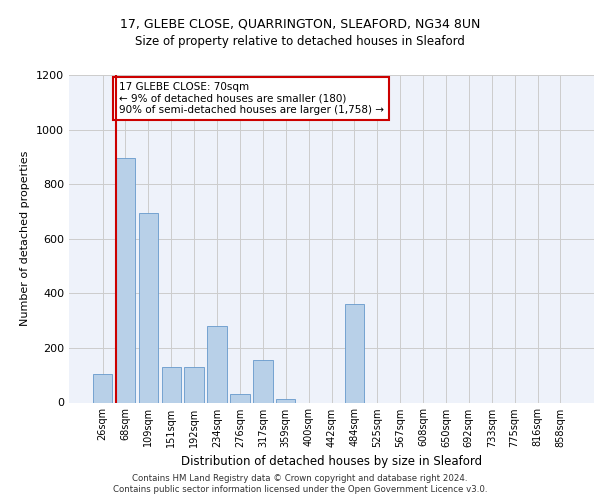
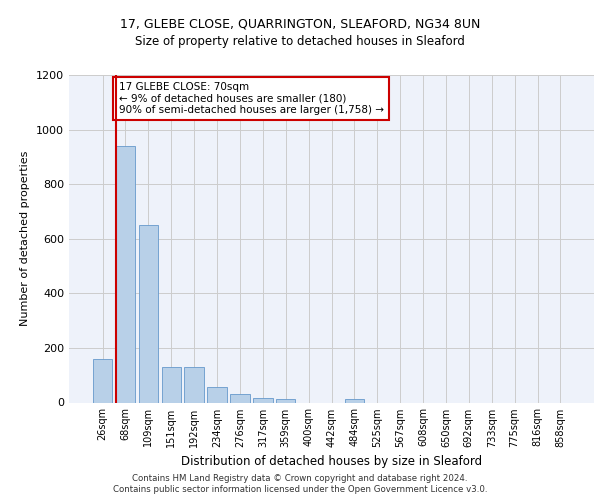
26sqm: 105 -> 160
68sqm: 895 -> 940
109sqm: 695 -> 650
234sqm: 280 -> 58
317sqm: 155 -> 15
484sqm: 360 -> 12
